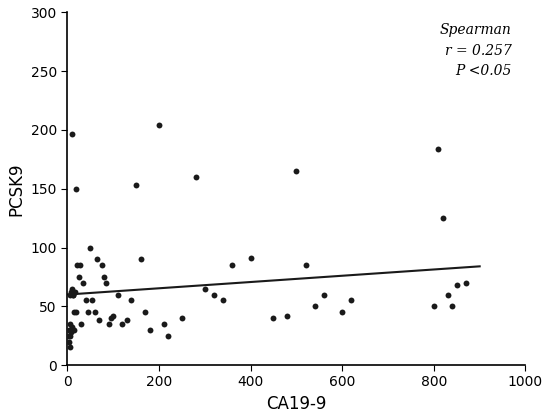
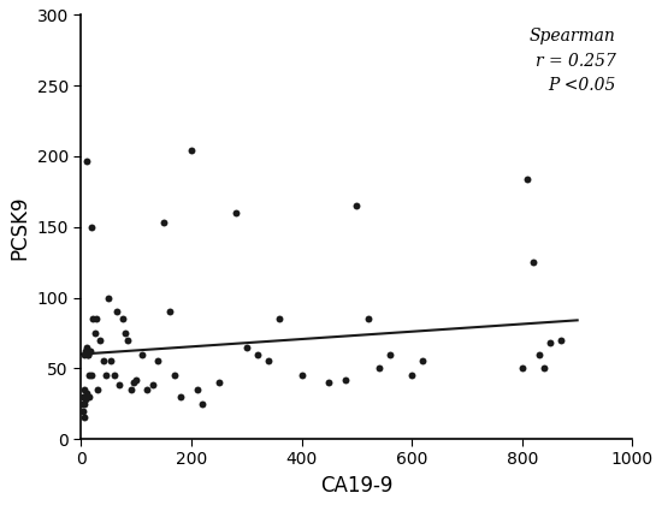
400: 91 -> 45
